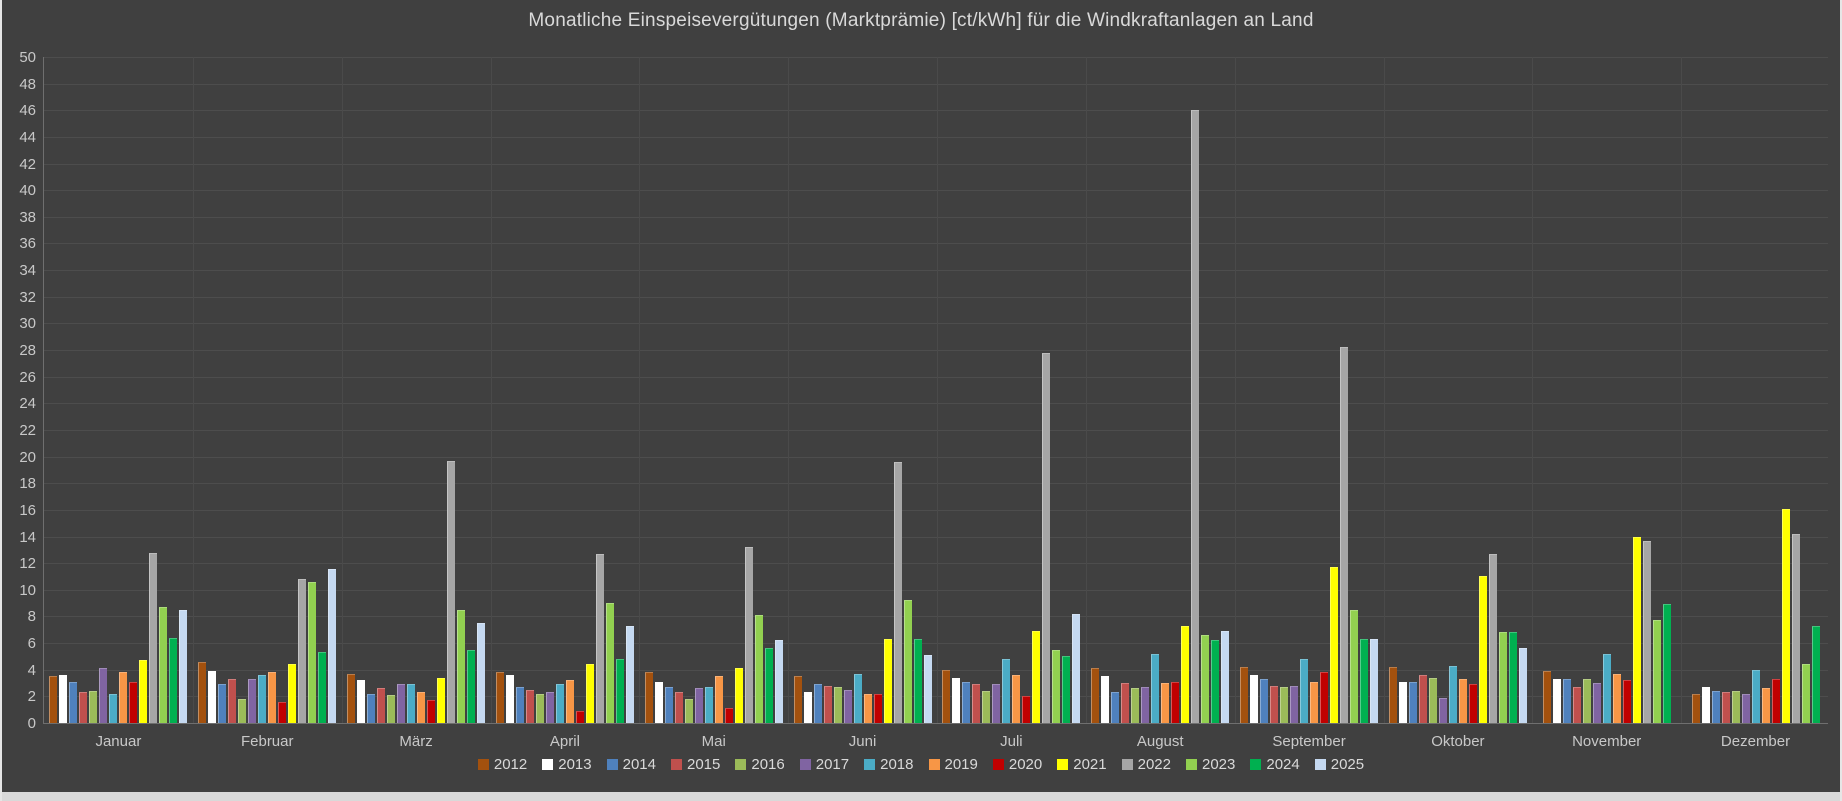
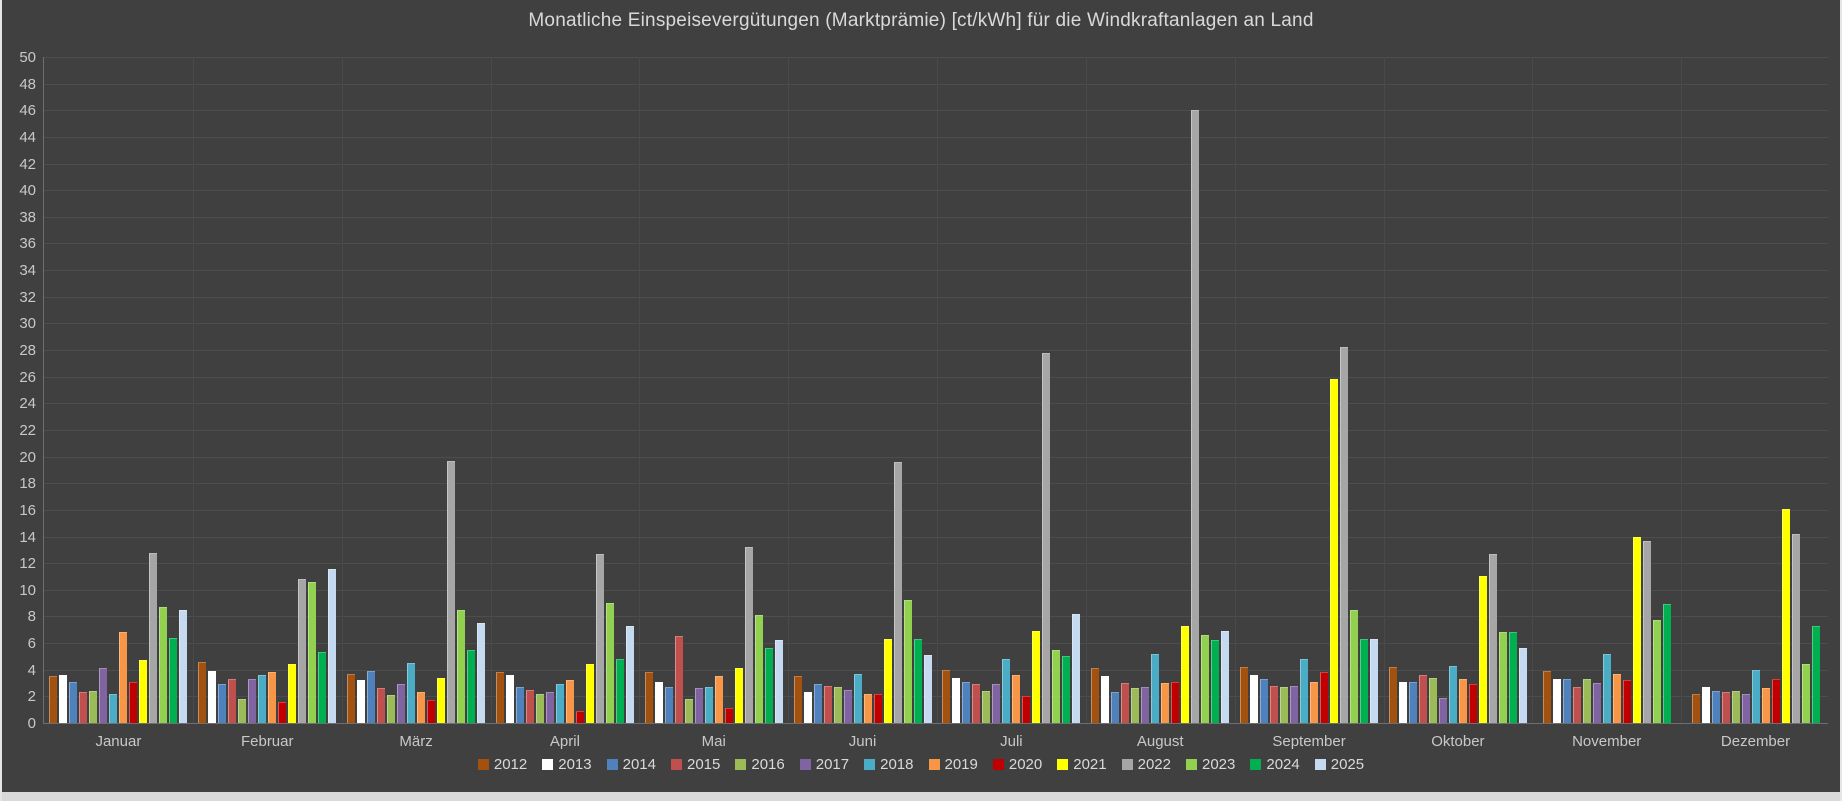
2019/Januar: 3.8 -> 6.8
2014/März: 2.2 -> 3.9
2018/März: 2.9 -> 4.5
2015/Mai: 2.3 -> 6.5
2021/September: 11.7 -> 25.8
